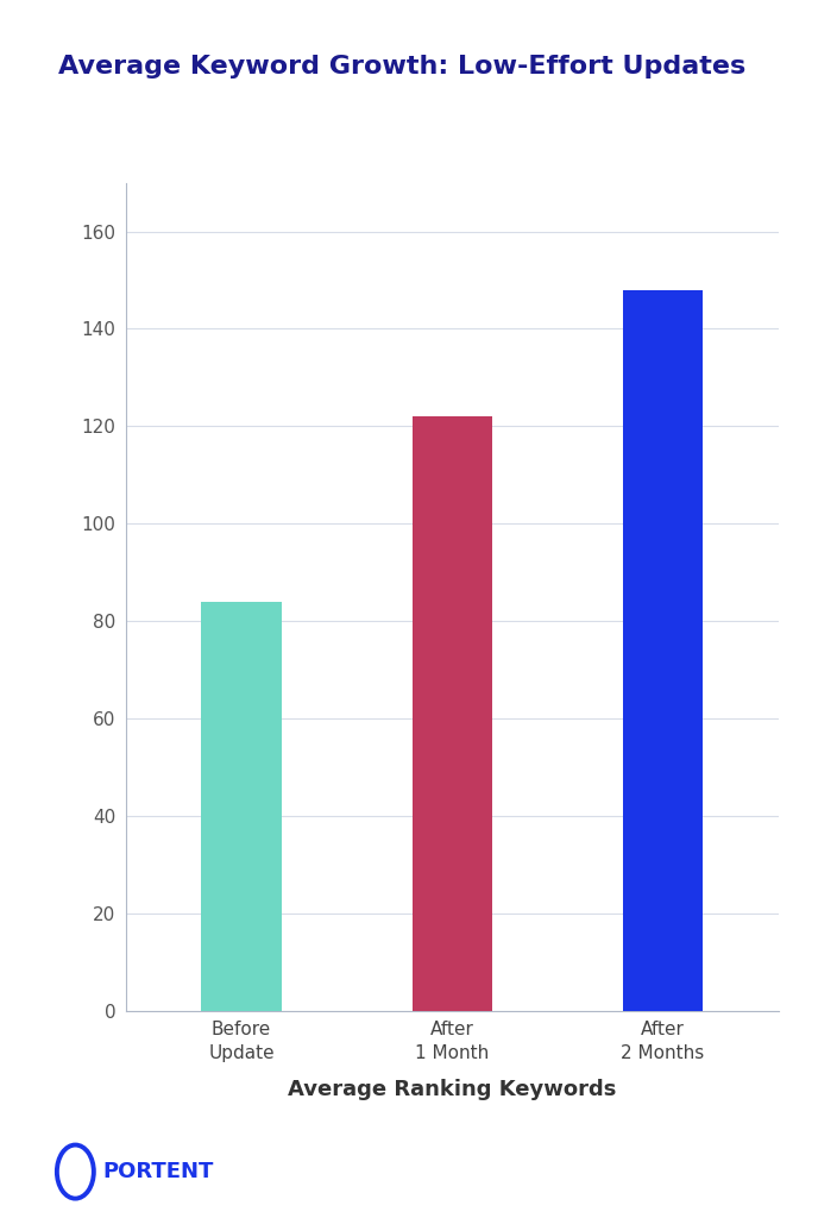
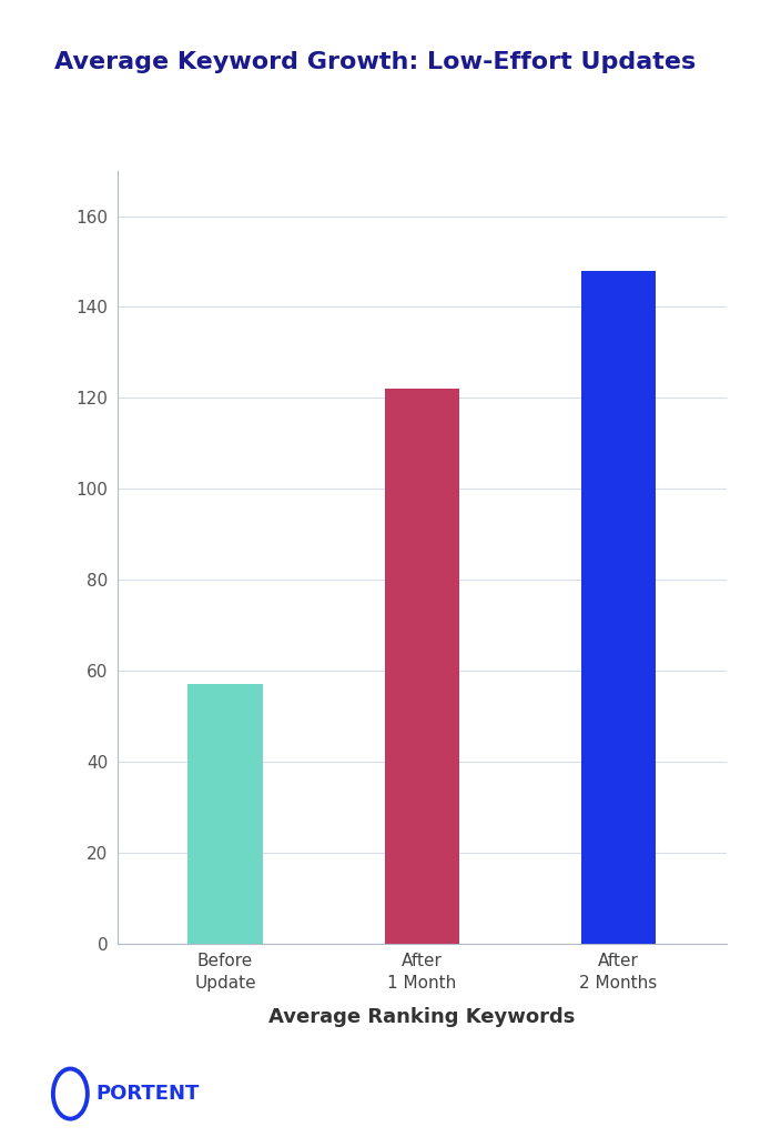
Before Update: 84 -> 57
